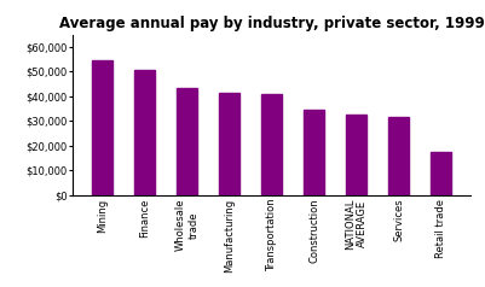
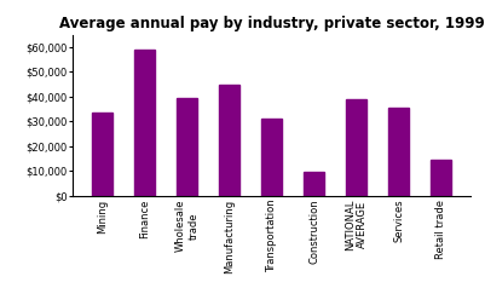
Mining: $54,500 -> $33,500
Finance: $50,500 -> $59,000
Wholesale trade: $43,500 -> $39,500
Manufacturing: $41,500 -> $45,000
Transportation: $41,000 -> $31,000
Construction: $34,500 -> $9,500
NATIONAL AVERAGE: $32,500 -> $39,000
Services: $31,500 -> $35,500
Retail trade: $17,500 -> $14,500
